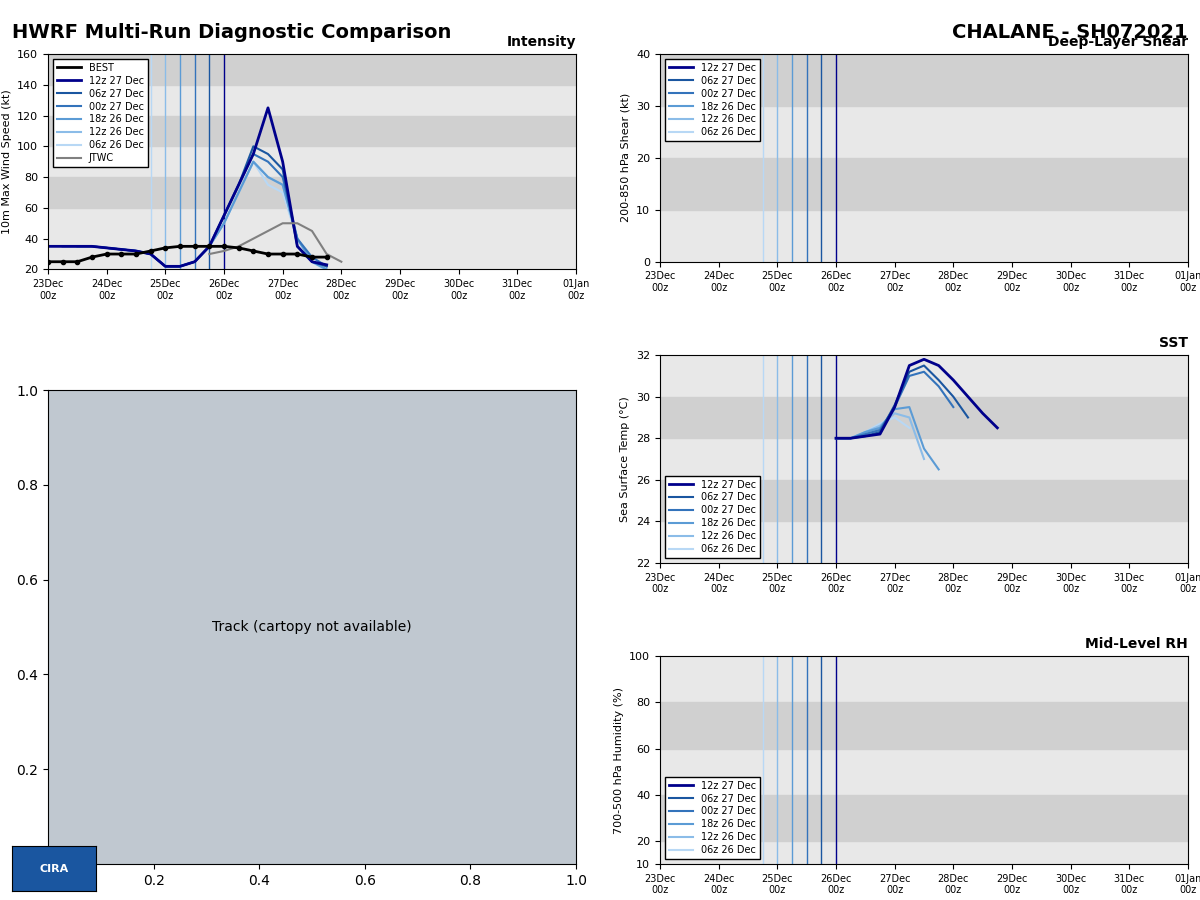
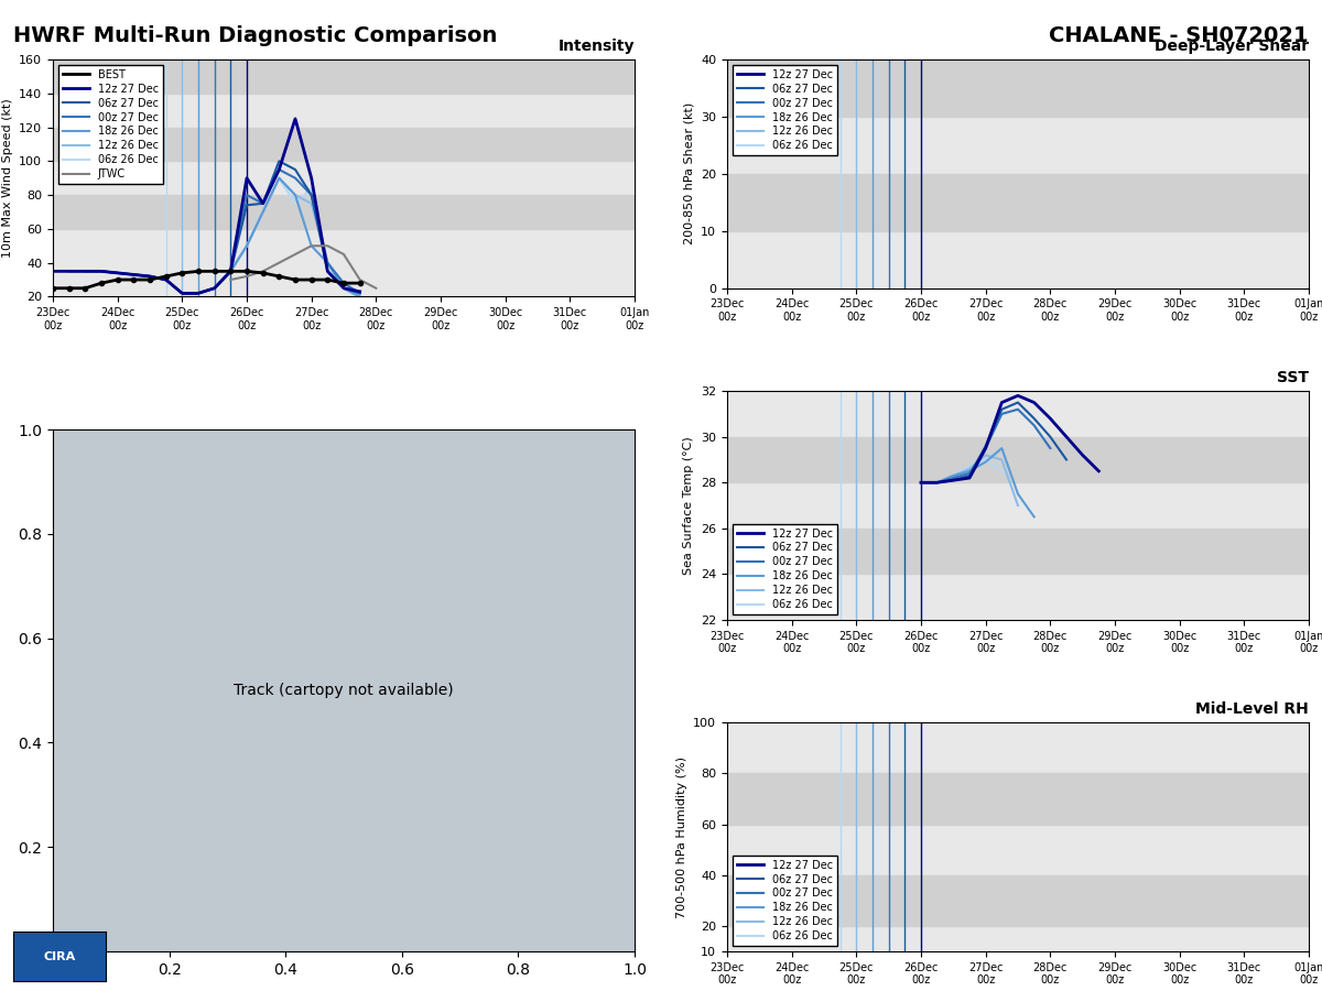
Intensity/12z 27 Dec/26Dec 00z: 55 -> 90
Intensity/06z 27 Dec/26Dec 00z: 55 -> 74
Intensity/00z 27 Dec/26Dec 00z: 55 -> 80
Intensity/06z 27 Dec/27Dec 00z: 85 -> 80
Intensity/18z 26 Dec/27Dec 00z: 75 -> 50
Intensity/06z 26 Dec/27Dec 00z: 70 -> 84
SST/18z 26 Dec/27Dec 00z: 29.4 -> 28.9
